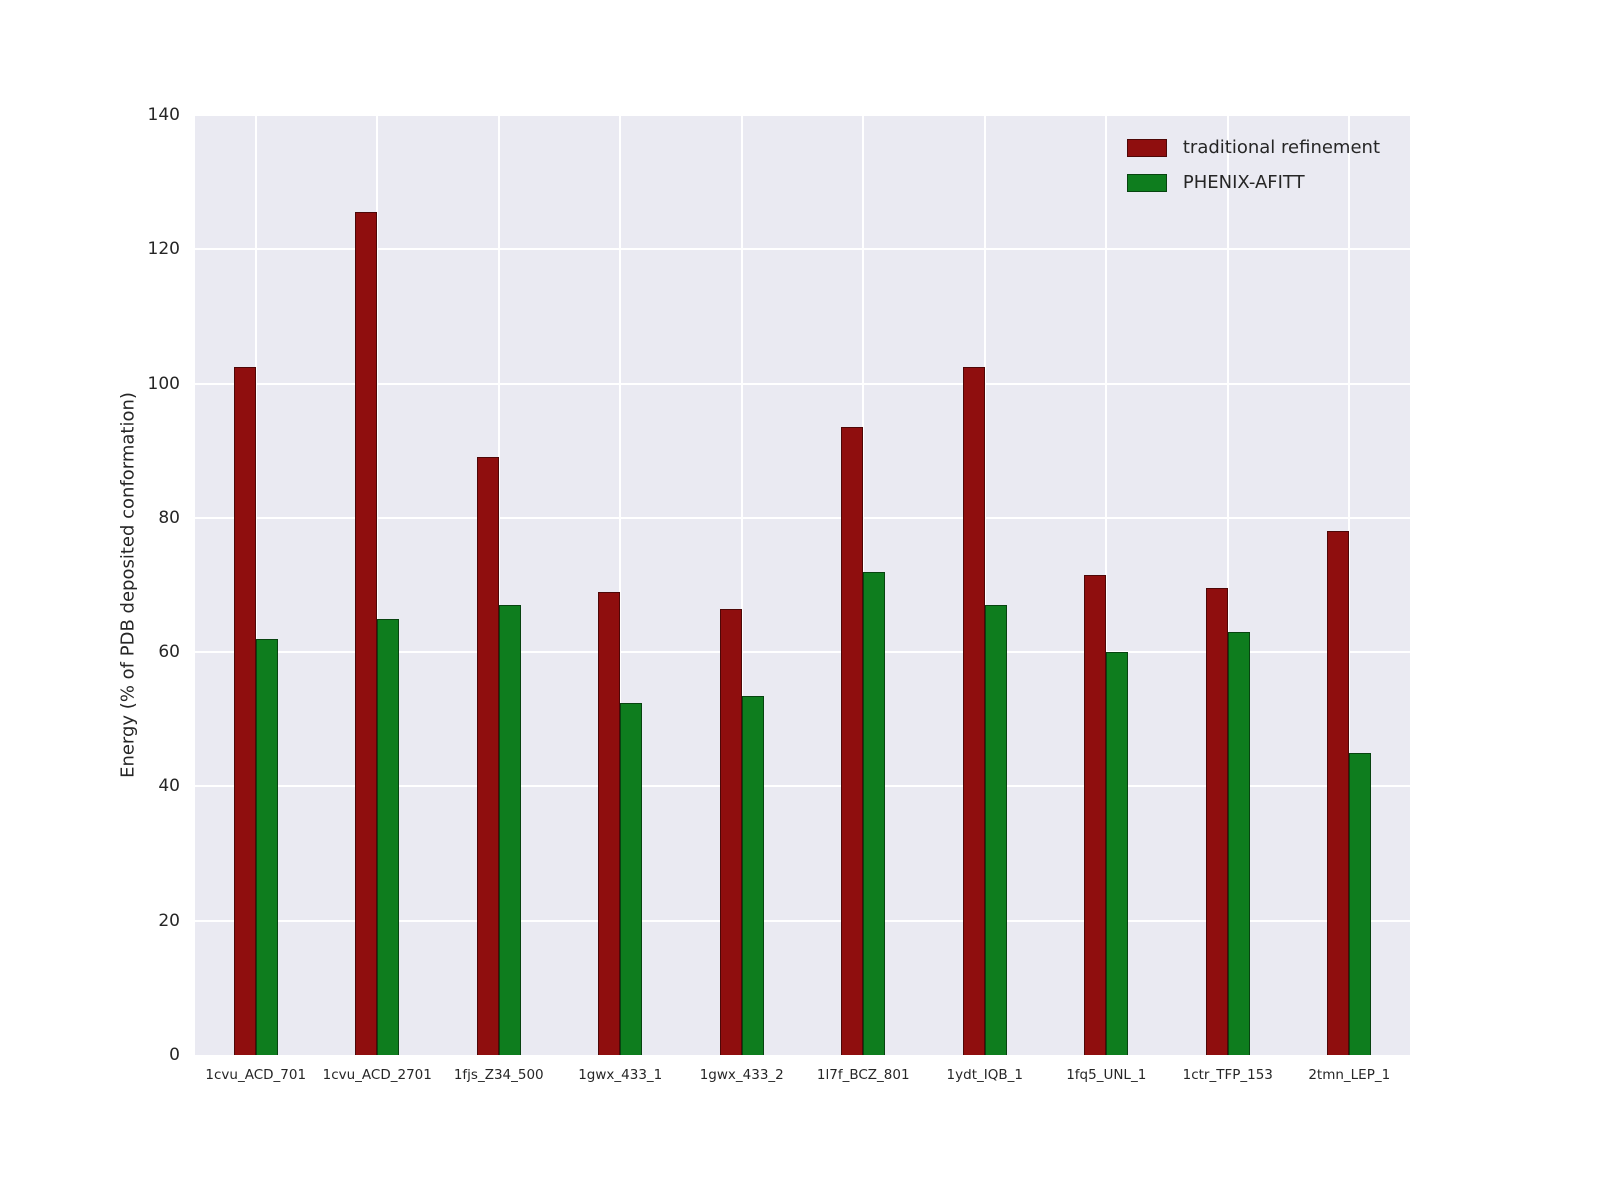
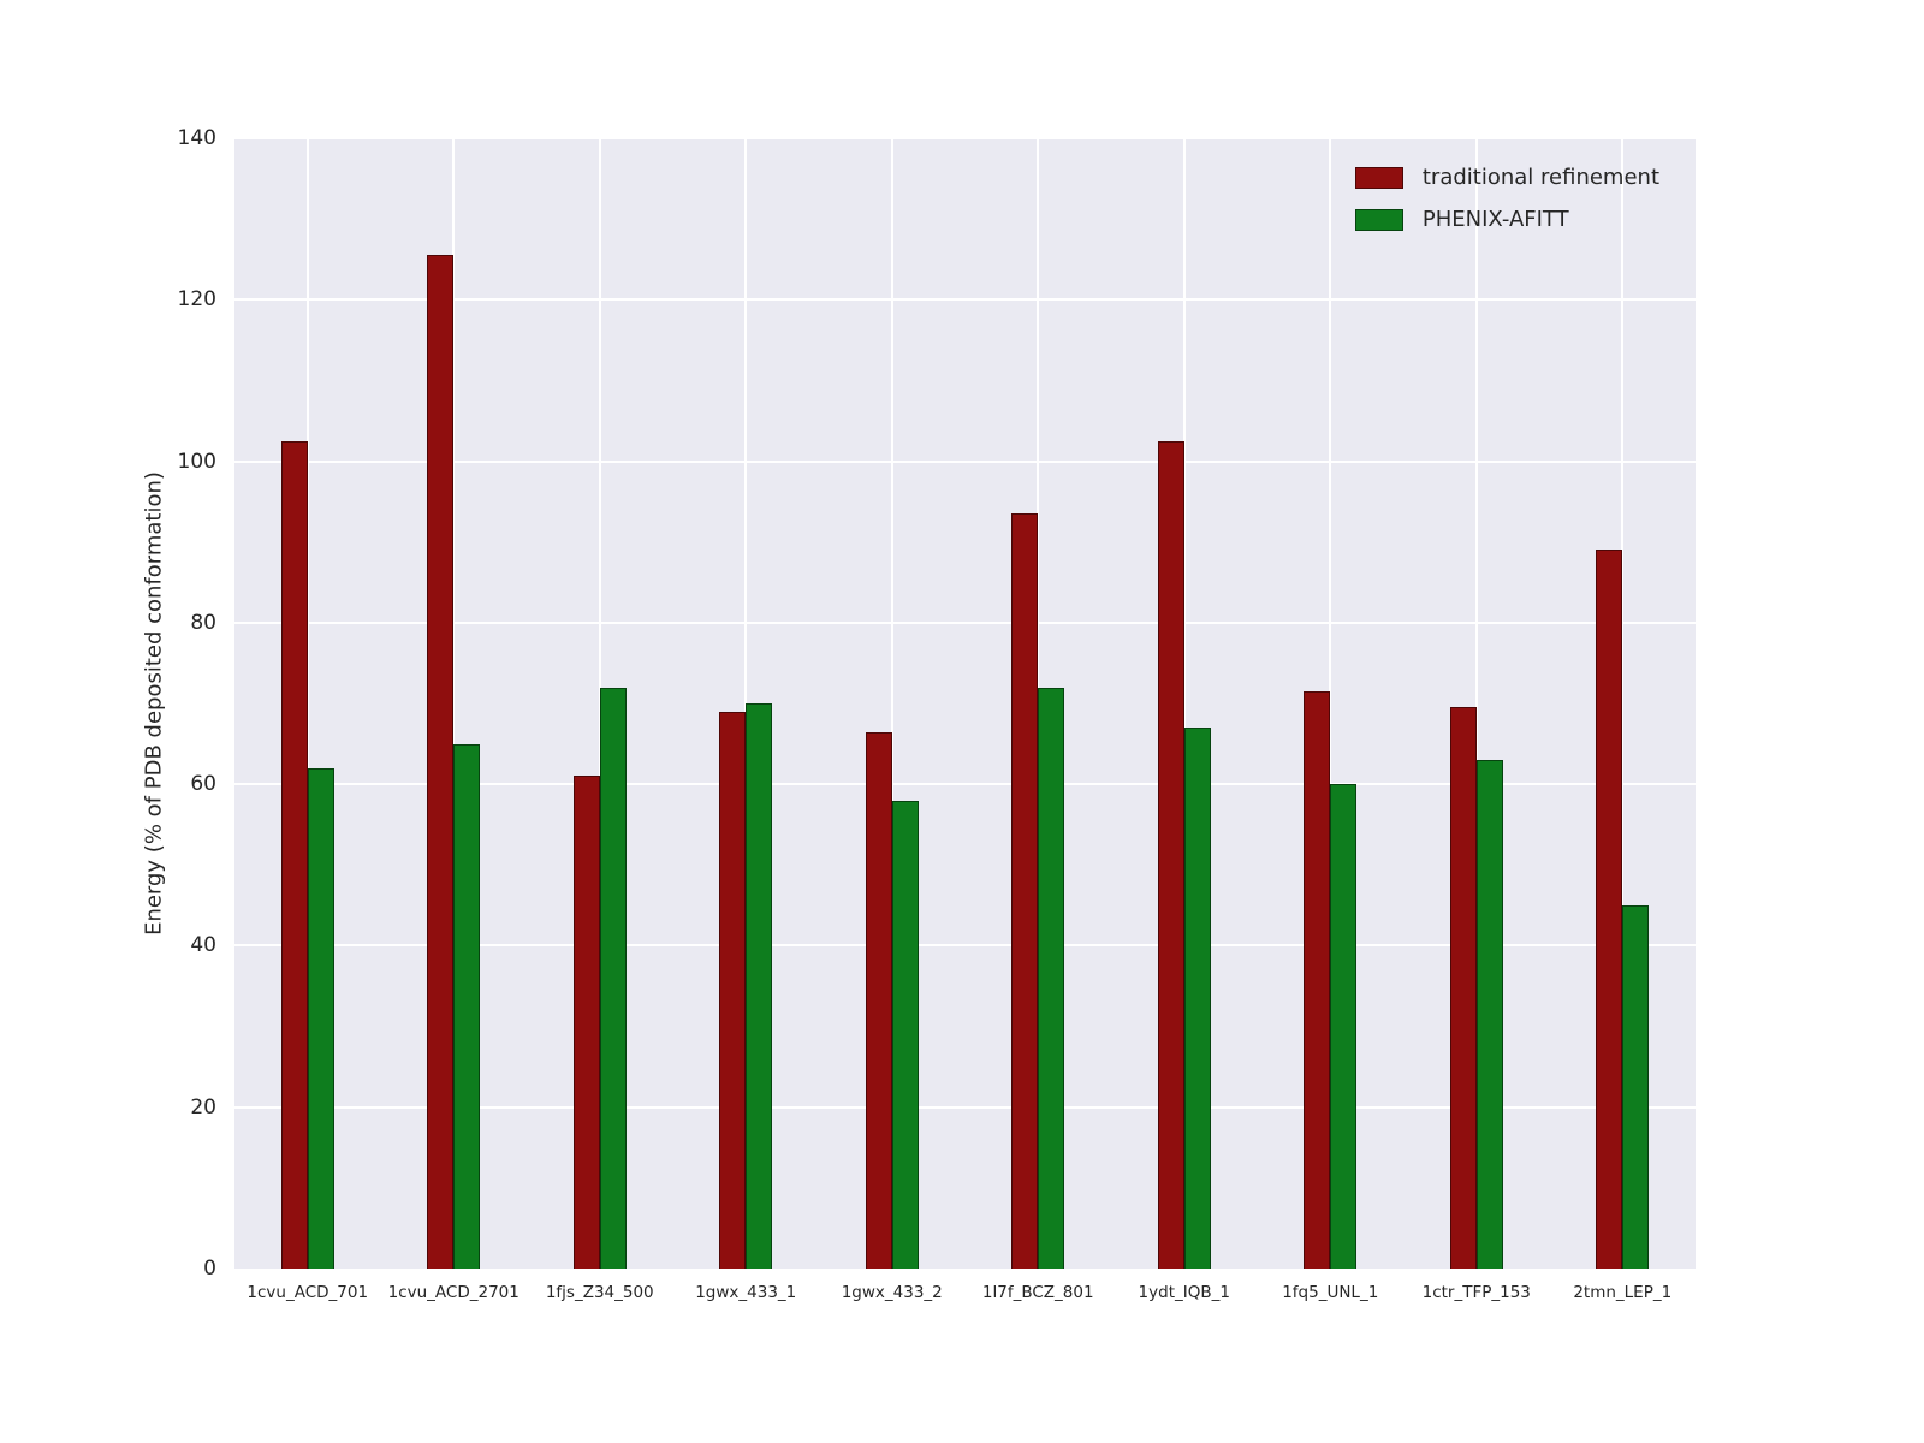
traditional refinement/1fjs_Z34_500: 89 -> 61
PHENIX-AFITT/1fjs_Z34_500: 67 -> 72
PHENIX-AFITT/1gwx_433_1: 52 -> 70
PHENIX-AFITT/1gwx_433_2: 54 -> 58
traditional refinement/2tmn_LEP_1: 78 -> 89
